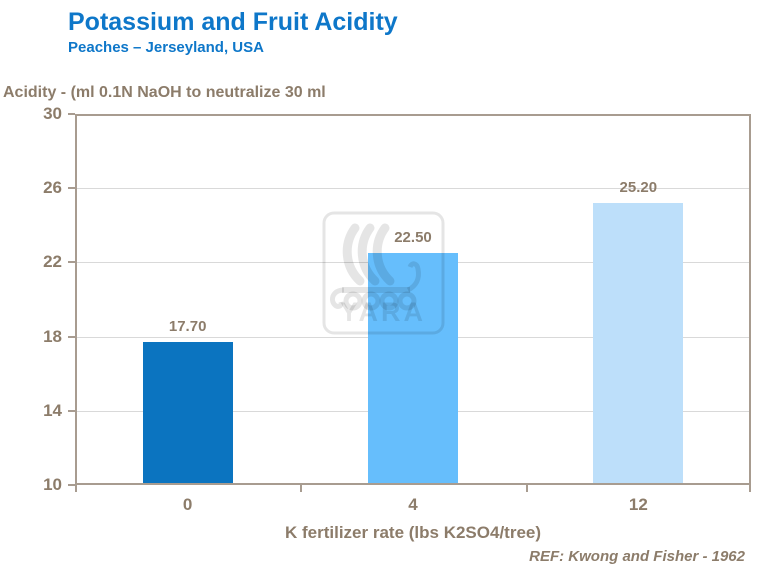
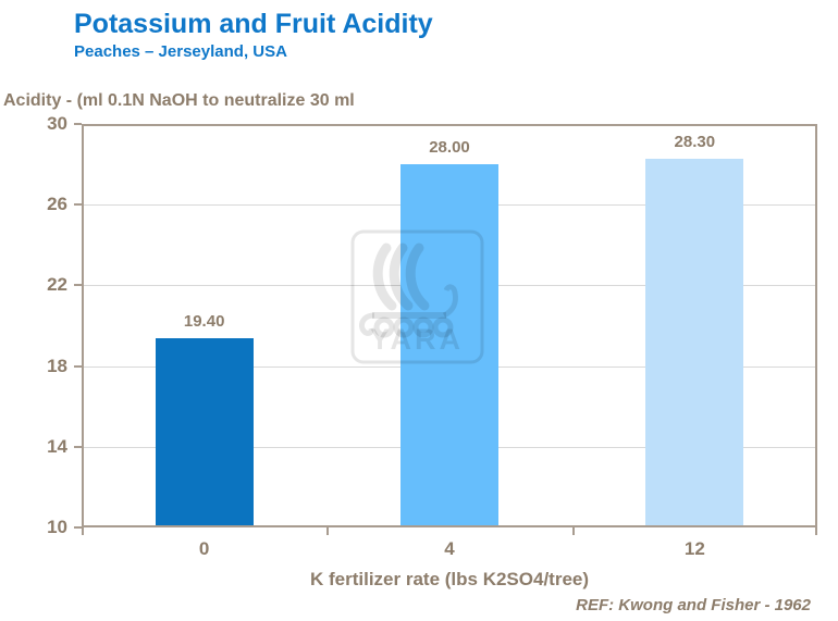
0: 17.70 -> 19.40
4: 22.50 -> 28.00
12: 25.20 -> 28.30
